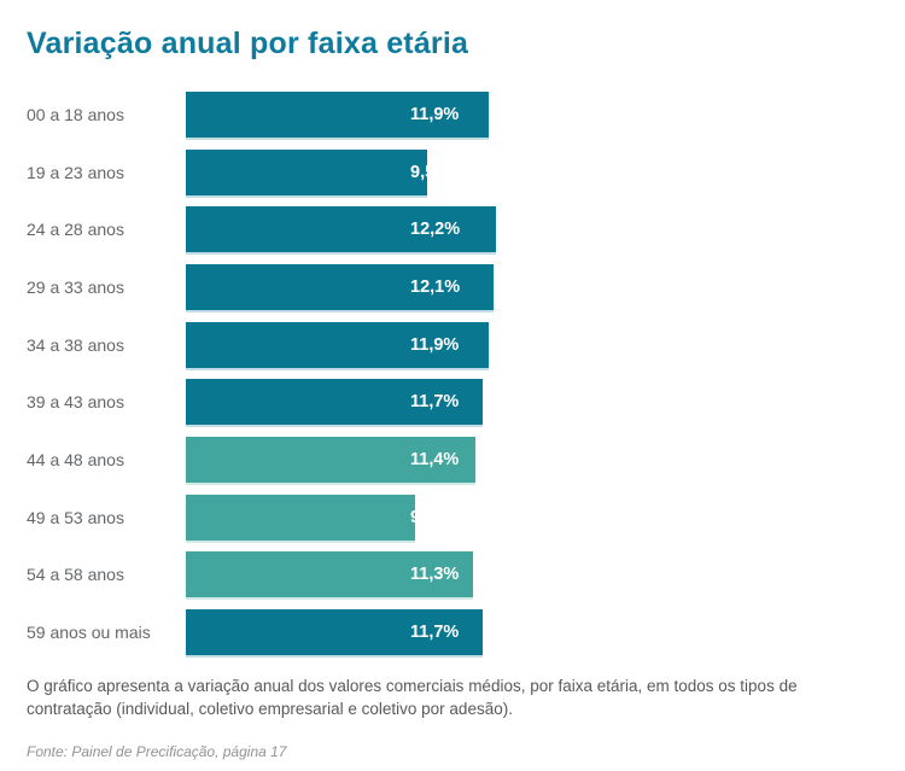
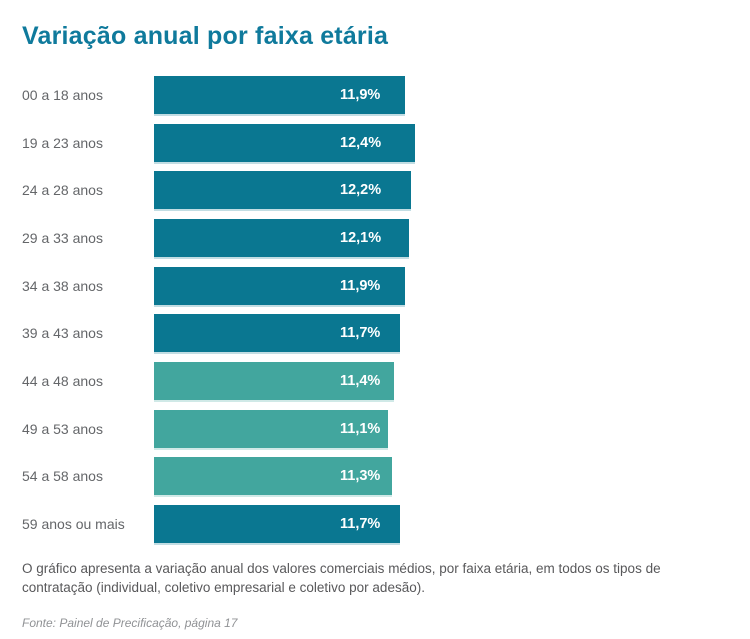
19 a 23 anos: 9,5% -> 12,4%
49 a 53 anos: 9,0% -> 11,1%
